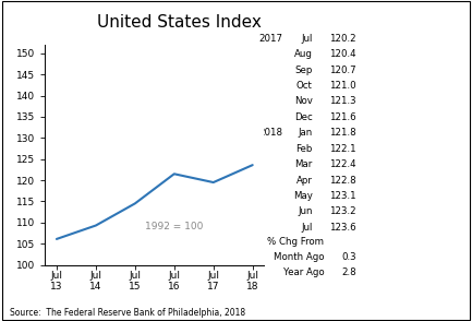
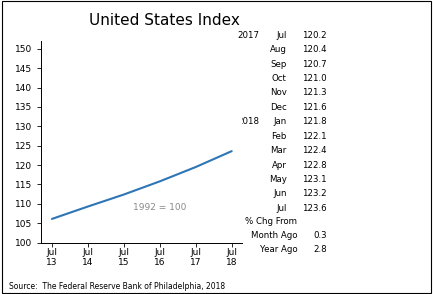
Jul 15: 114.5 -> 112.4
Jul 16: 121.5 -> 115.8
